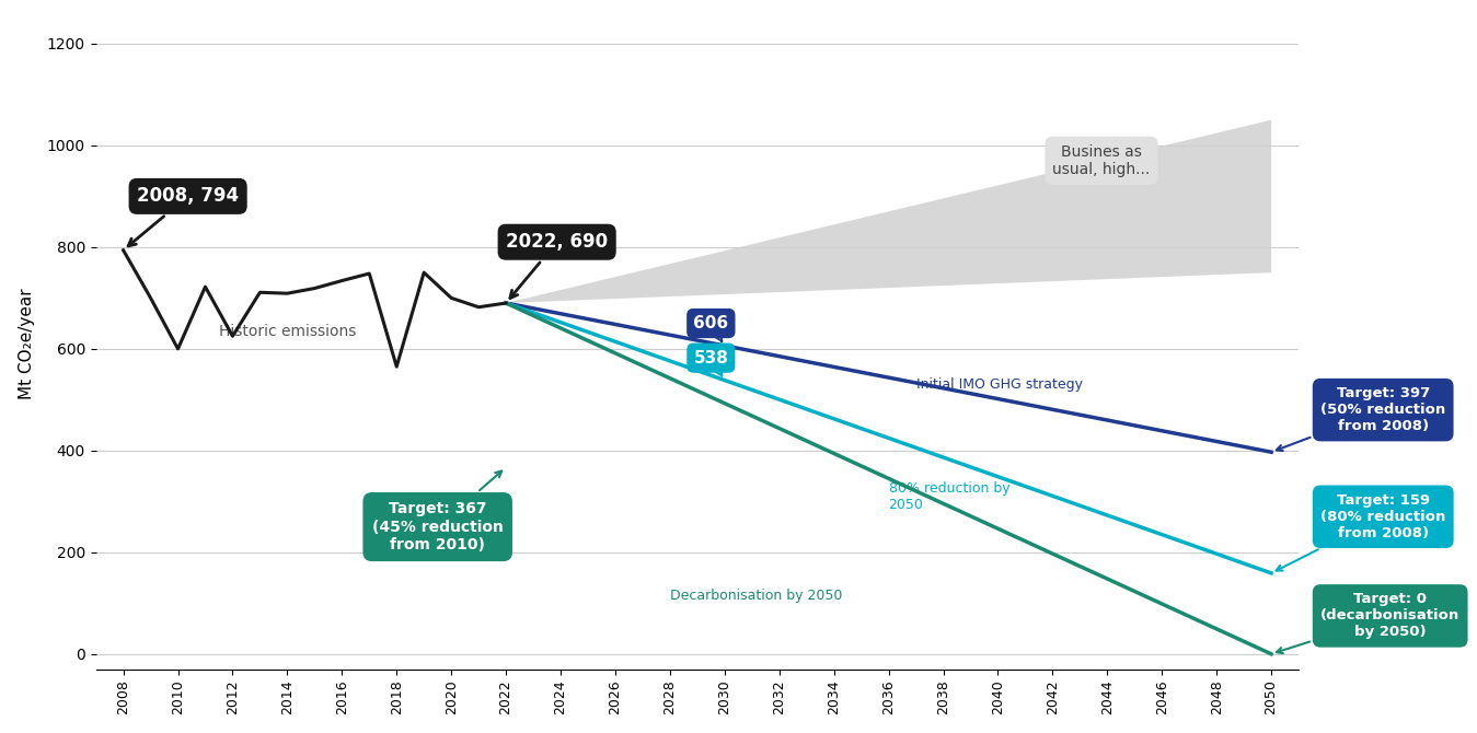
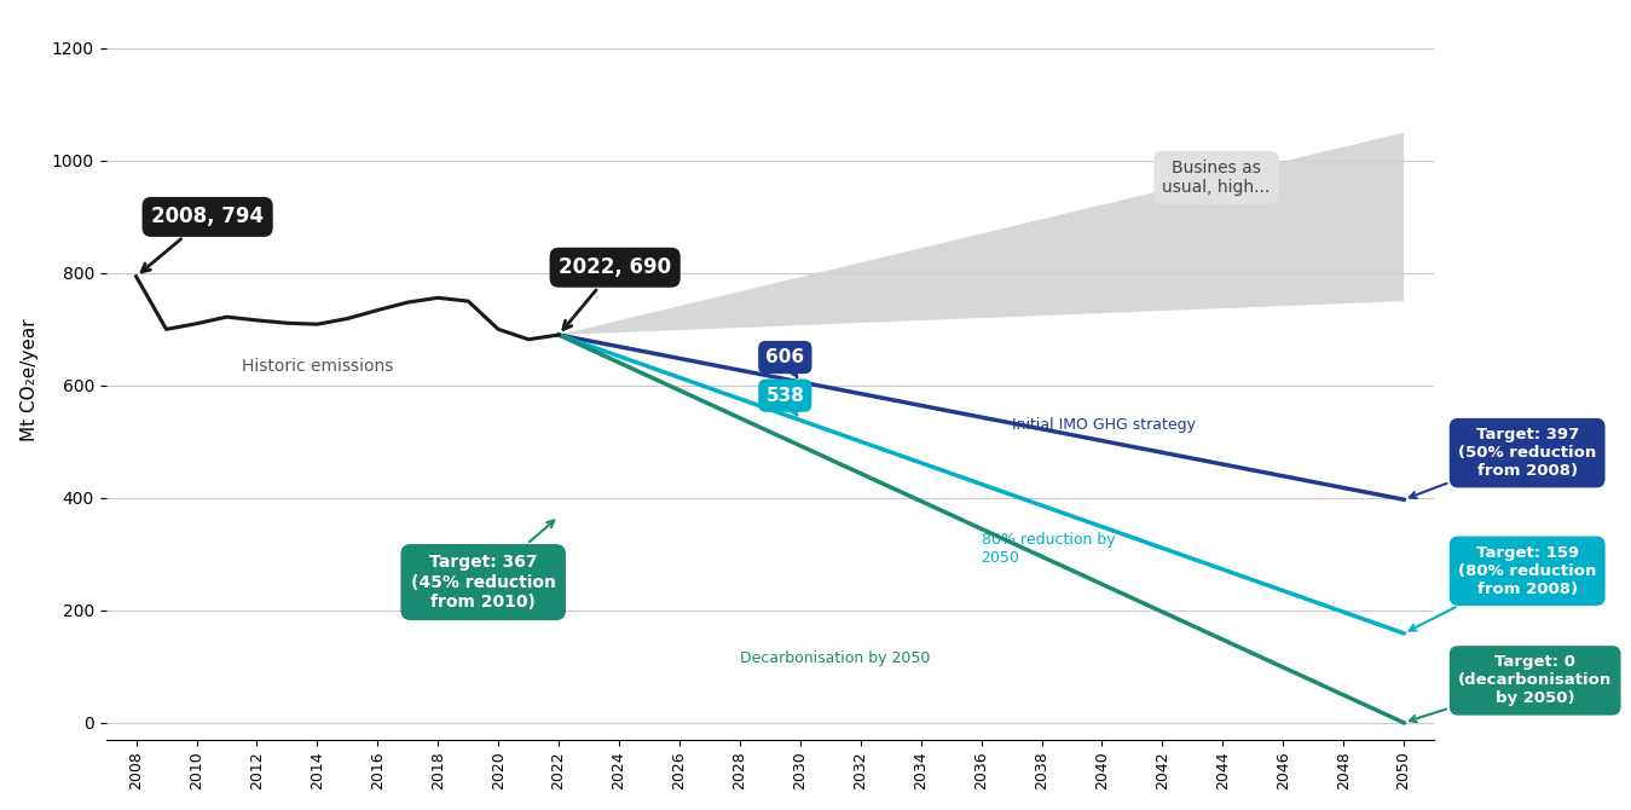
2010: 600 -> 710
2012: 625 -> 716
2018: 565 -> 756
